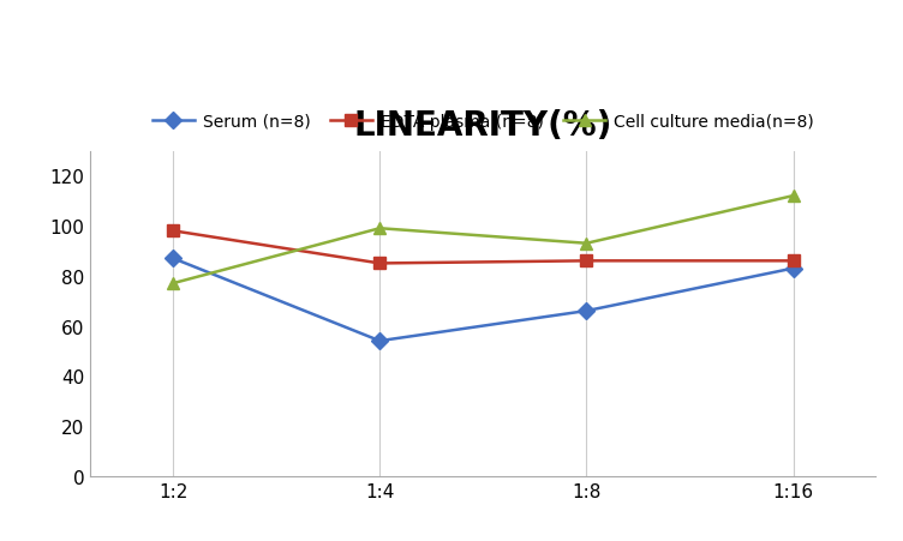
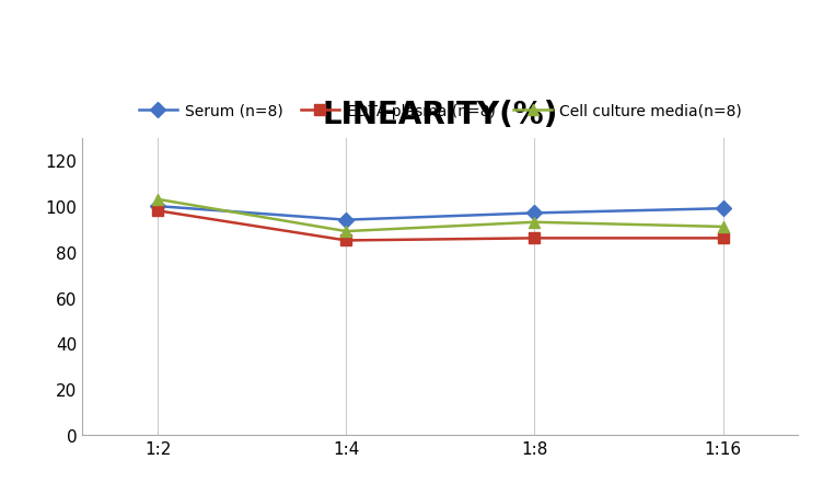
Serum (n=8)/1:2: 87 -> 100
Cell culture media(n=8)/1:2: 77 -> 103
Serum (n=8)/1:4: 54 -> 94
Cell culture media(n=8)/1:4: 99 -> 89
Serum (n=8)/1:8: 66 -> 97
Serum (n=8)/1:16: 83 -> 99
Cell culture media(n=8)/1:16: 112 -> 91
